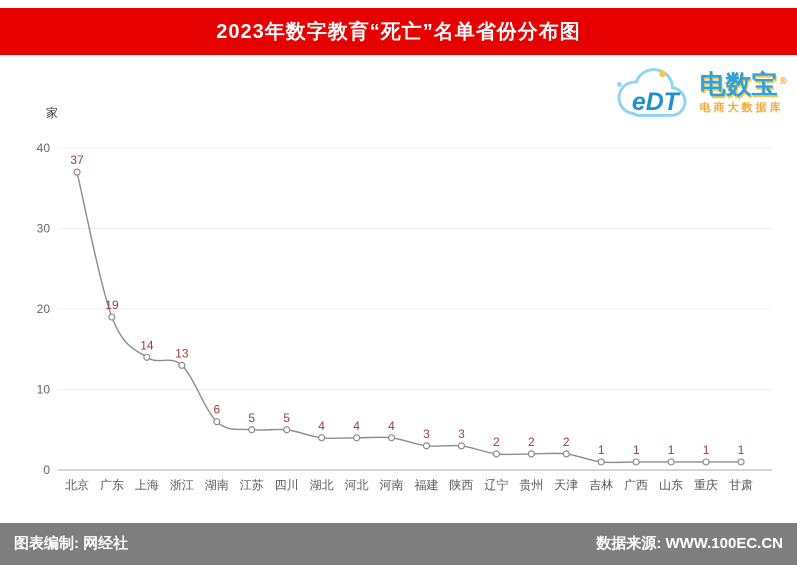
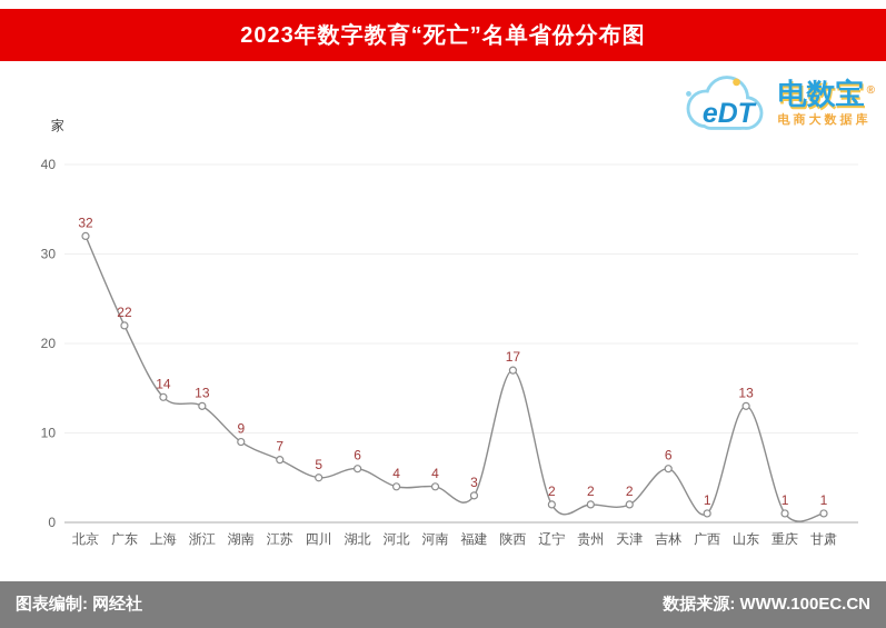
北京: 37 -> 32
广东: 19 -> 22
湖南: 6 -> 9
江苏: 5 -> 7
湖北: 4 -> 6
陕西: 3 -> 17
吉林: 1 -> 6
山东: 1 -> 13
